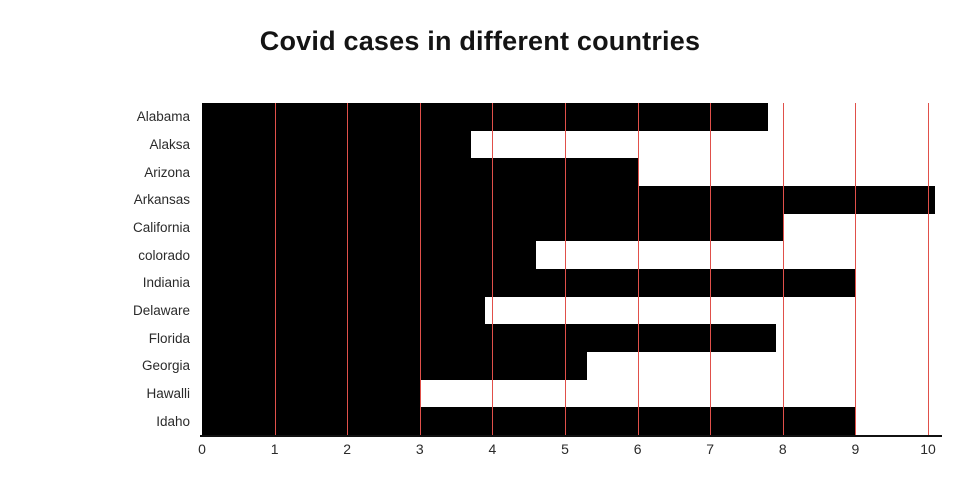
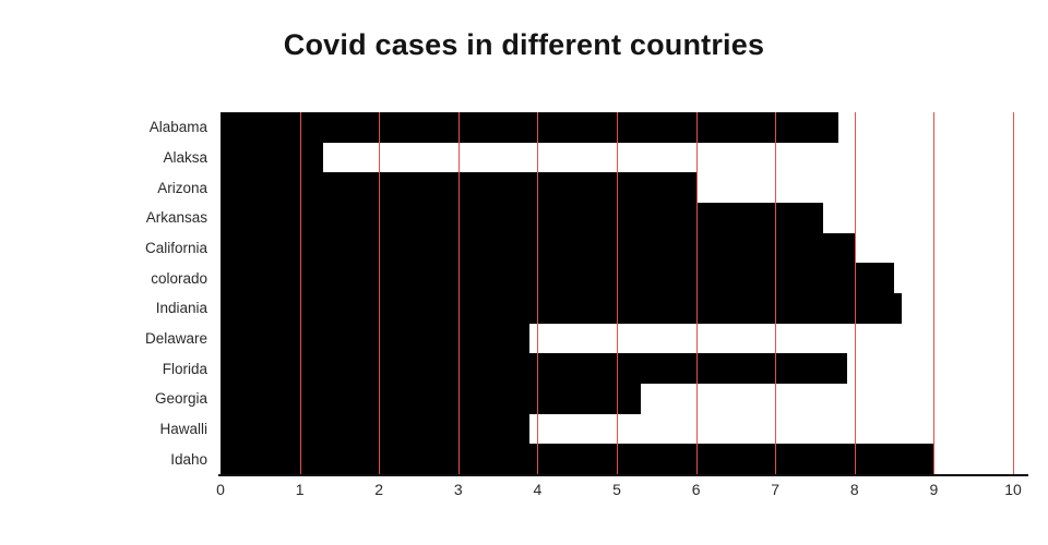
Alaksa: 3.7 -> 1.3
Arkansas: 10.1 -> 7.6
colorado: 4.6 -> 8.5
Indiania: 9.0 -> 8.6
Hawalli: 3.0 -> 3.9
